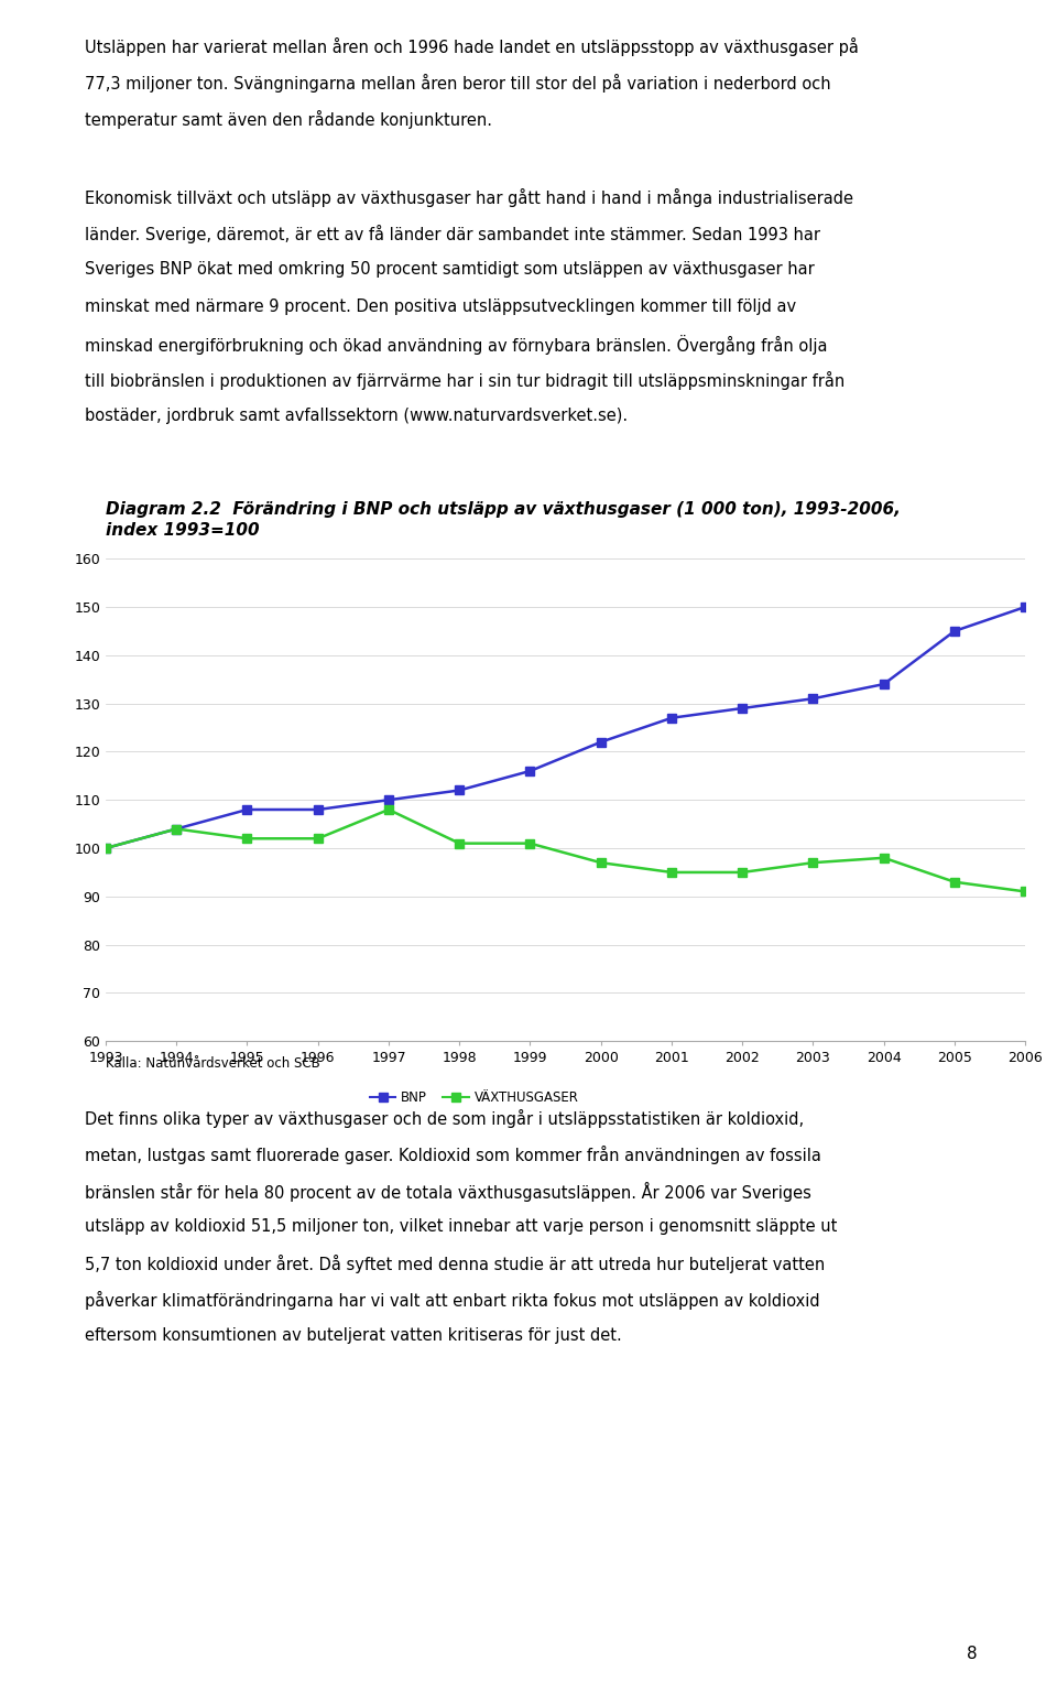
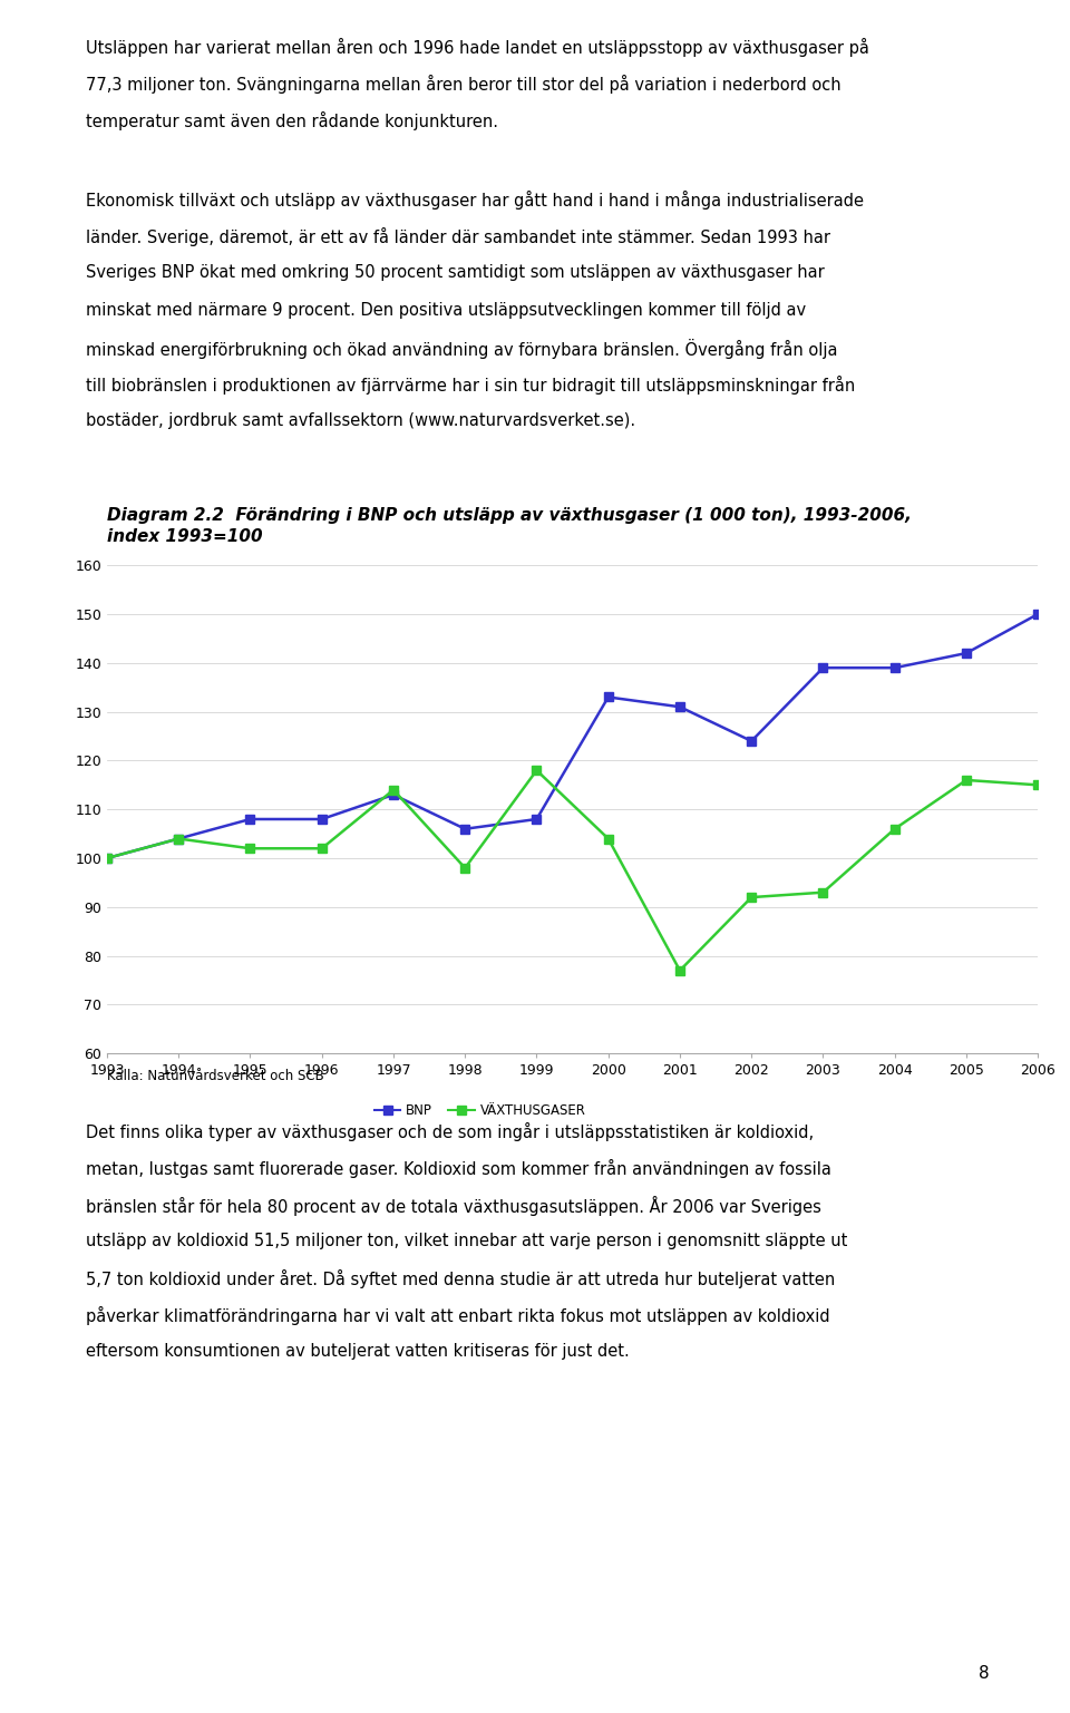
BNP/1997: 110 -> 113
VÄXTHUSGASER/1997: 108 -> 114
BNP/1998: 112 -> 106
VÄXTHUSGASER/1998: 101 -> 98
BNP/1999: 116 -> 108
VÄXTHUSGASER/1999: 101 -> 118
BNP/2000: 122 -> 133
VÄXTHUSGASER/2000: 97 -> 104
BNP/2001: 127 -> 131
VÄXTHUSGASER/2001: 95 -> 77
BNP/2002: 129 -> 124
VÄXTHUSGASER/2002: 95 -> 92
BNP/2003: 131 -> 139
VÄXTHUSGASER/2003: 97 -> 93
BNP/2004: 134 -> 139
VÄXTHUSGASER/2004: 98 -> 106
BNP/2005: 145 -> 142
VÄXTHUSGASER/2005: 93 -> 116
VÄXTHUSGASER/2006: 91 -> 115
